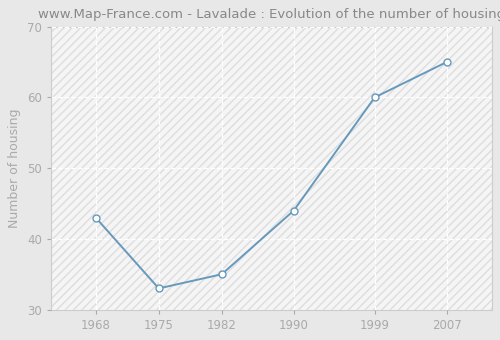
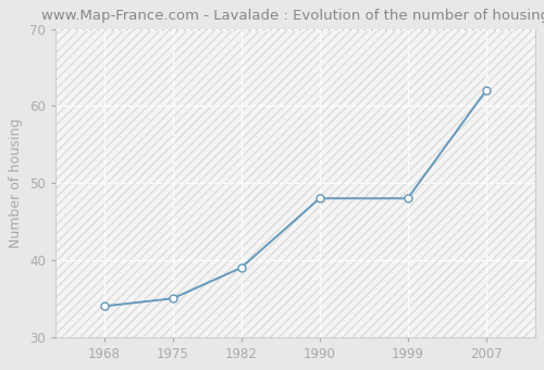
1968: 43 -> 34
1975: 33 -> 35
1982: 35 -> 39
1990: 44 -> 48
1999: 60 -> 48
2007: 65 -> 62
